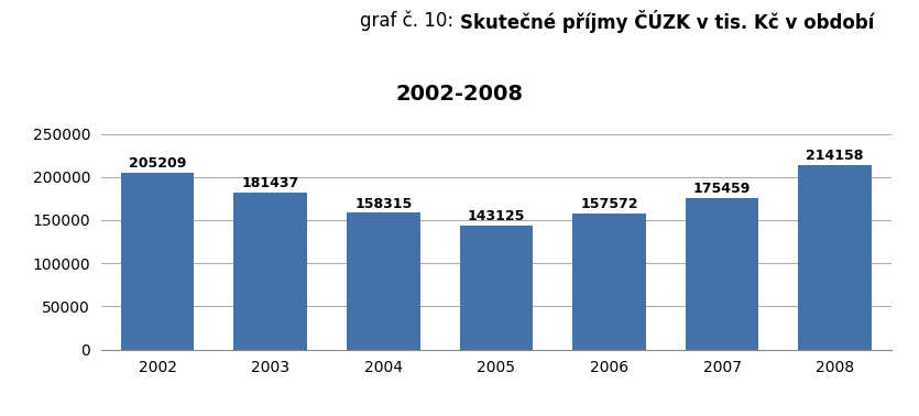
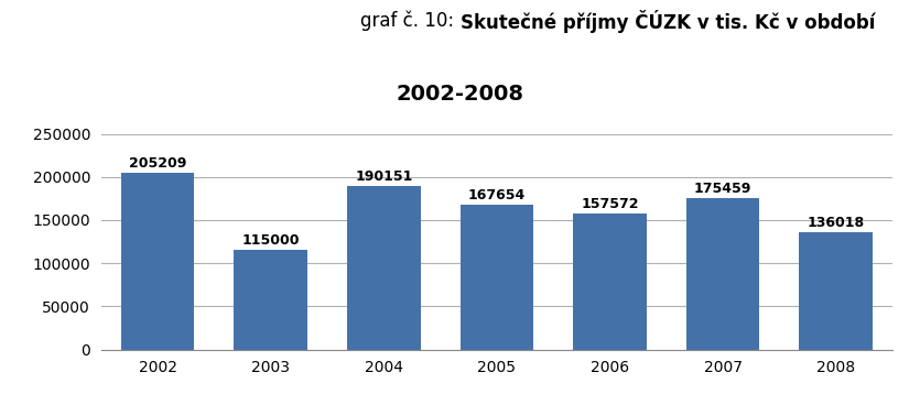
2003: 181437 -> 115000
2004: 158315 -> 190151
2005: 143125 -> 167654
2008: 214158 -> 136018
